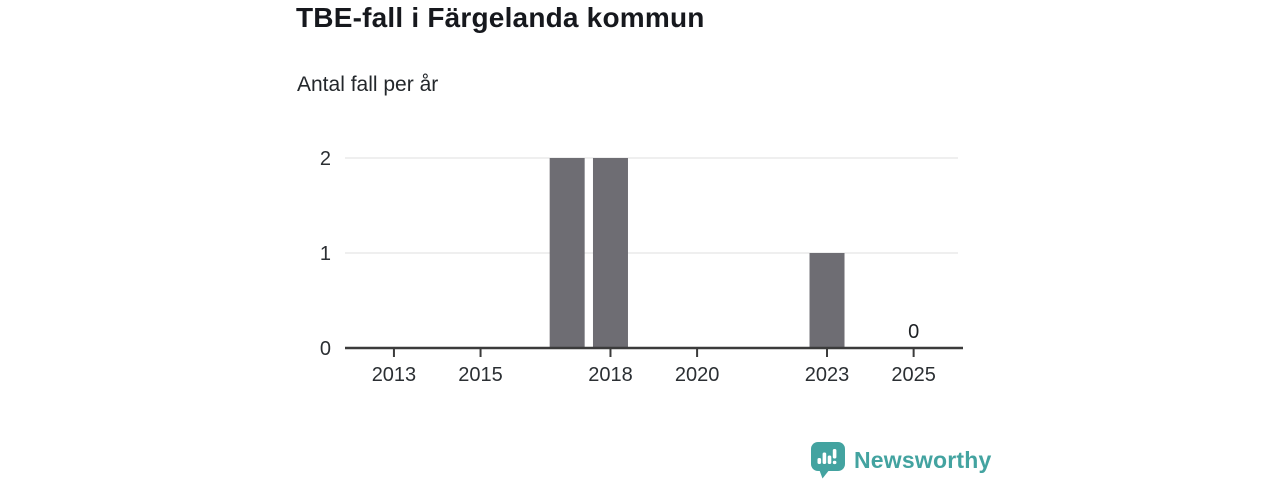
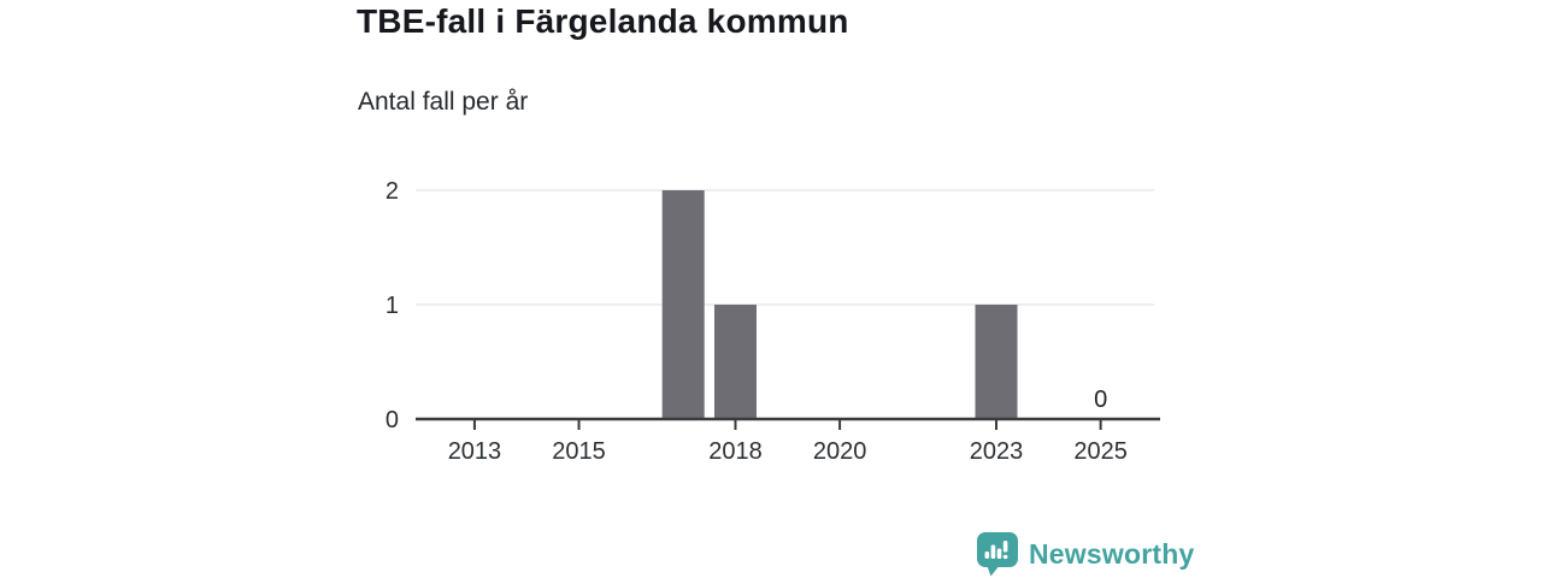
2018: 2 -> 1
